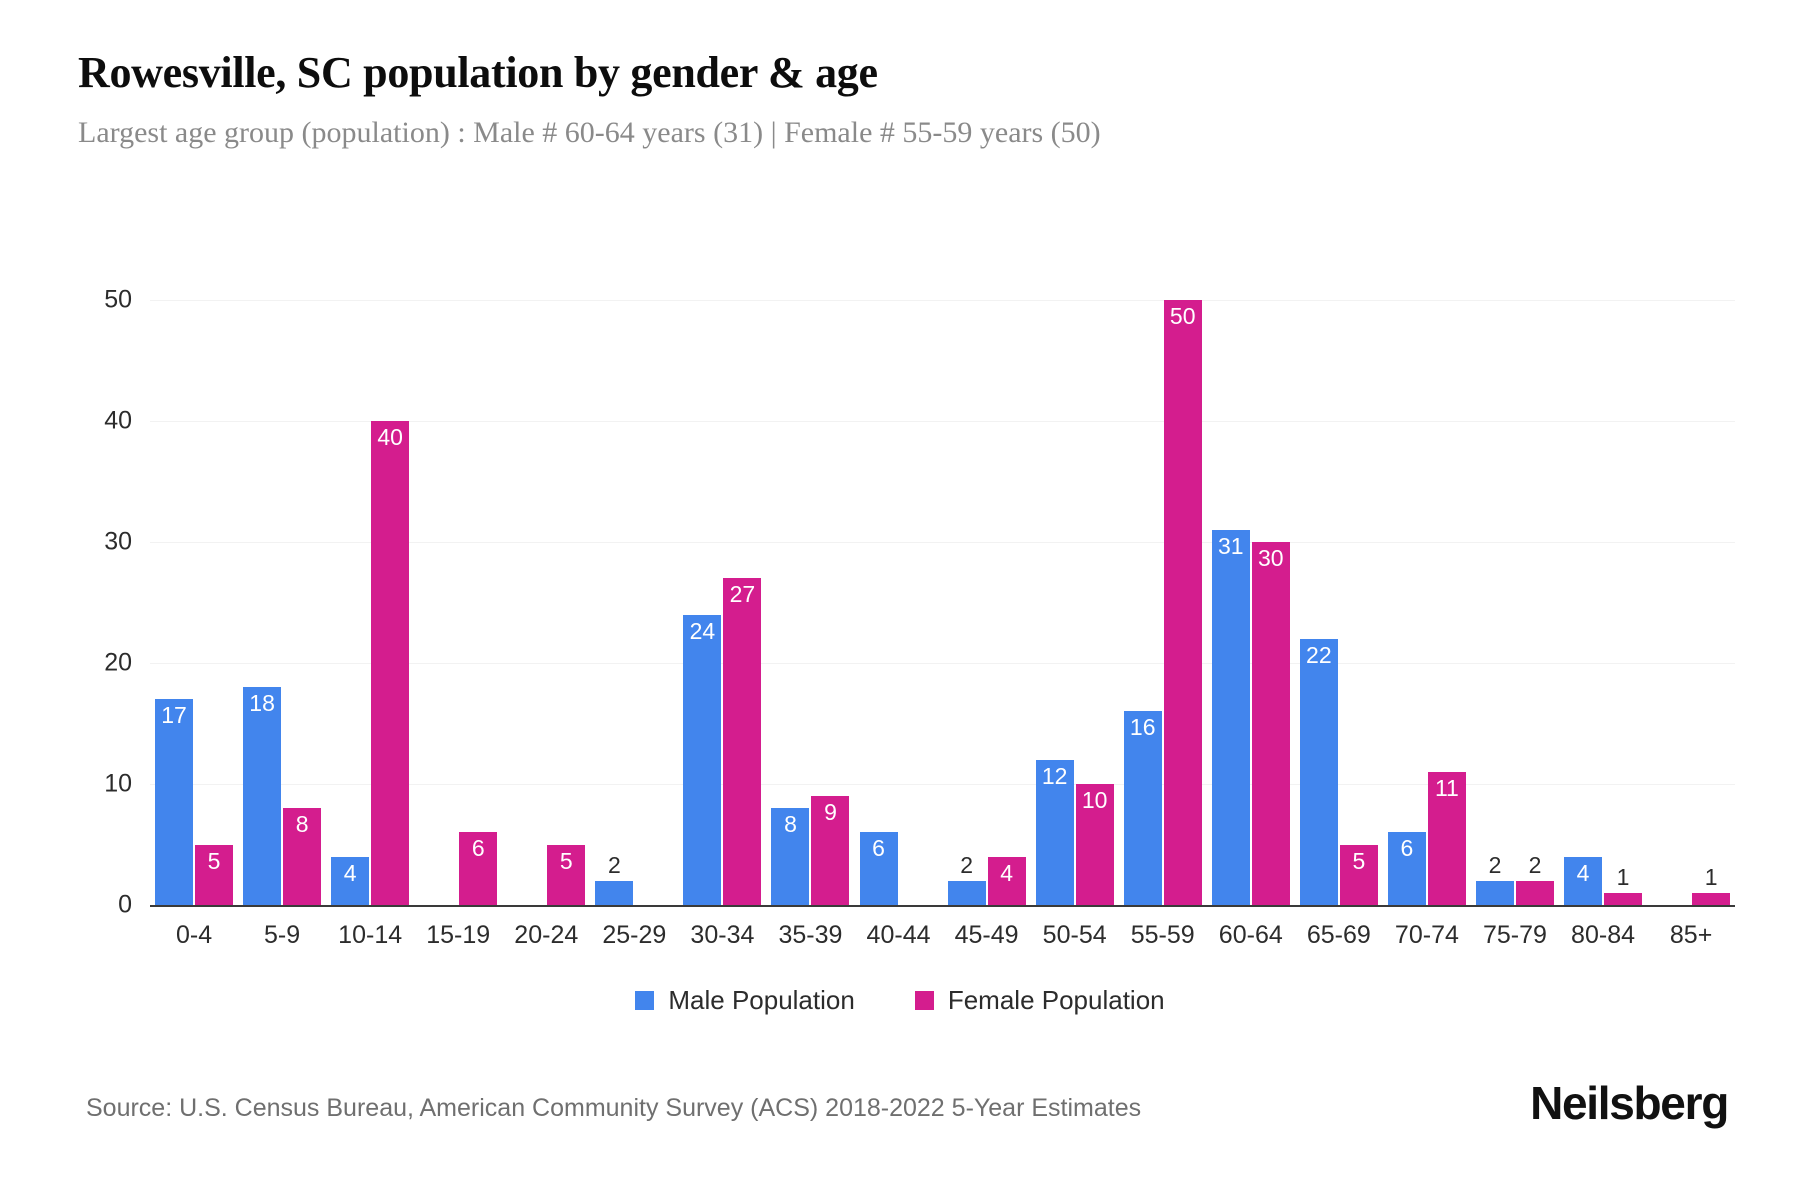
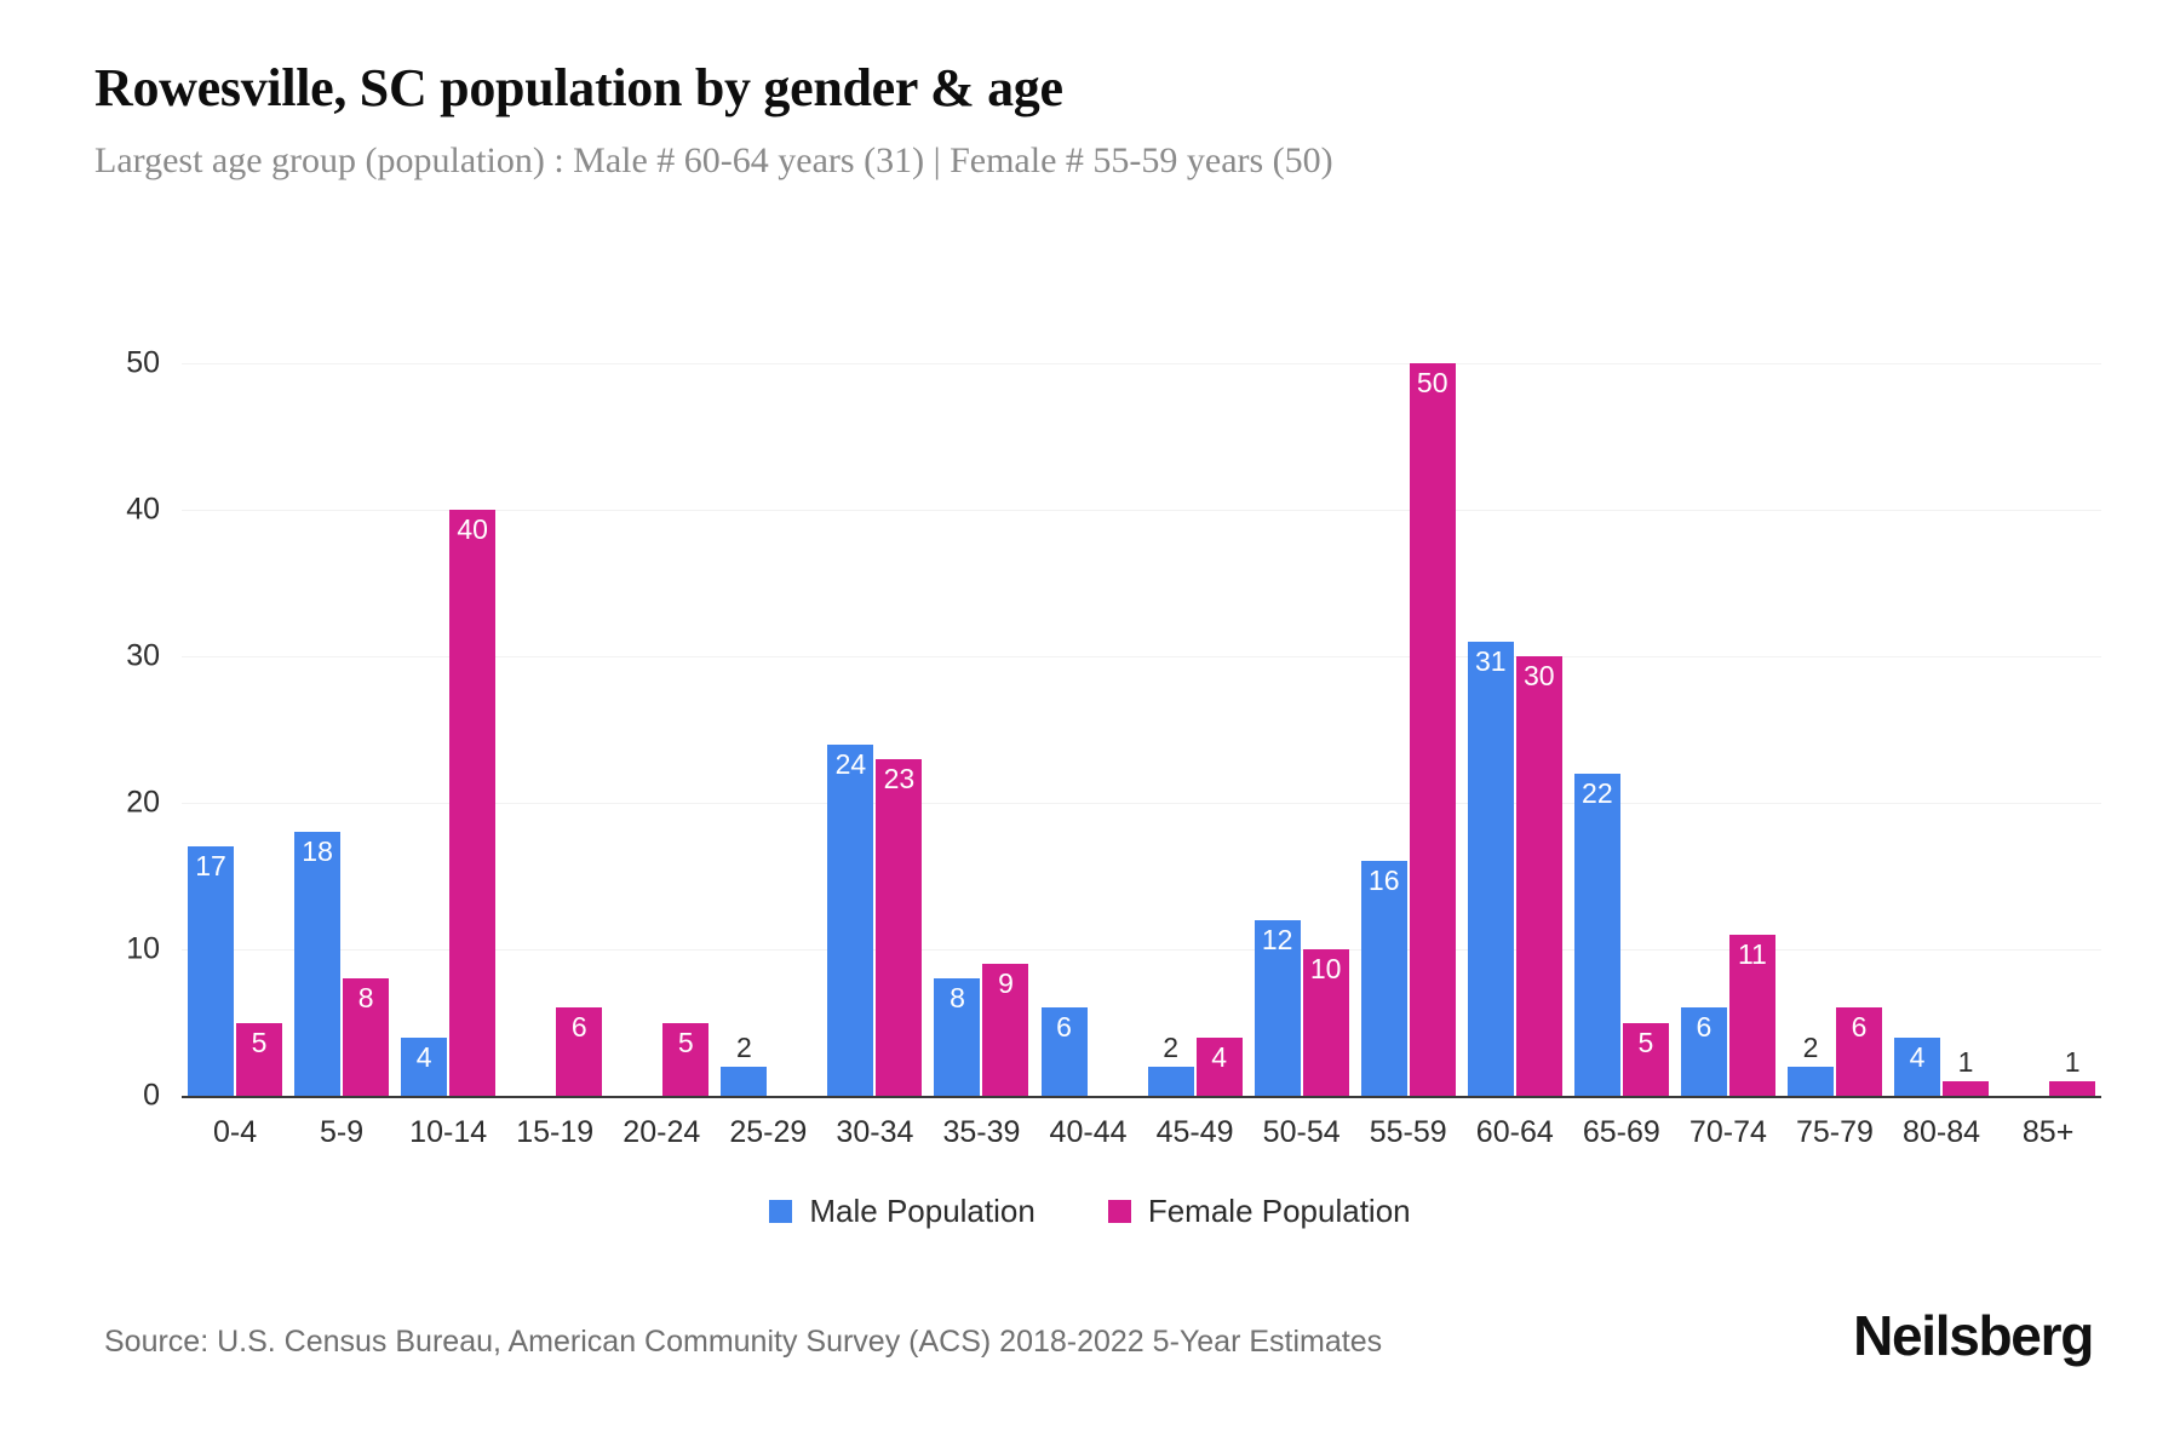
Female Population/30-34: 27 -> 23
Female Population/75-79: 2 -> 6
